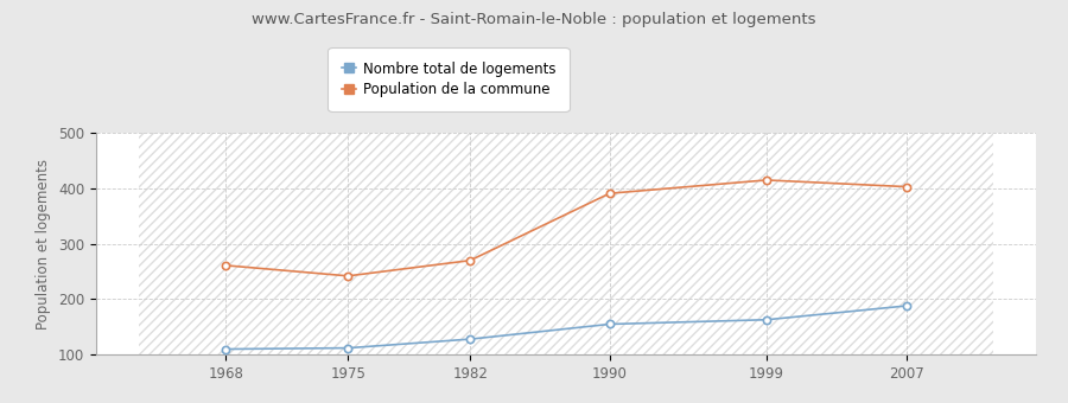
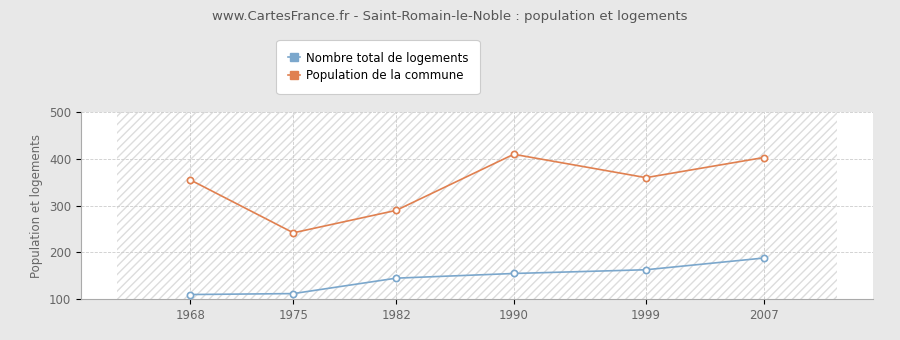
Population de la commune/1968: 261 -> 355
Nombre total de logements/1982: 128 -> 145
Population de la commune/1982: 270 -> 290
Population de la commune/1990: 391 -> 410
Population de la commune/1999: 415 -> 360
